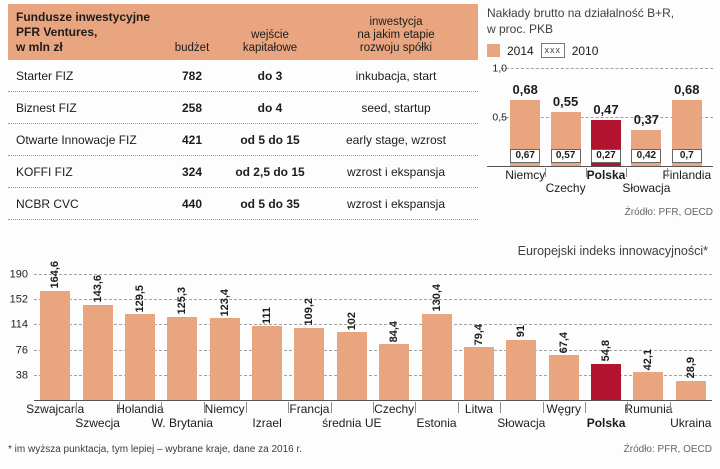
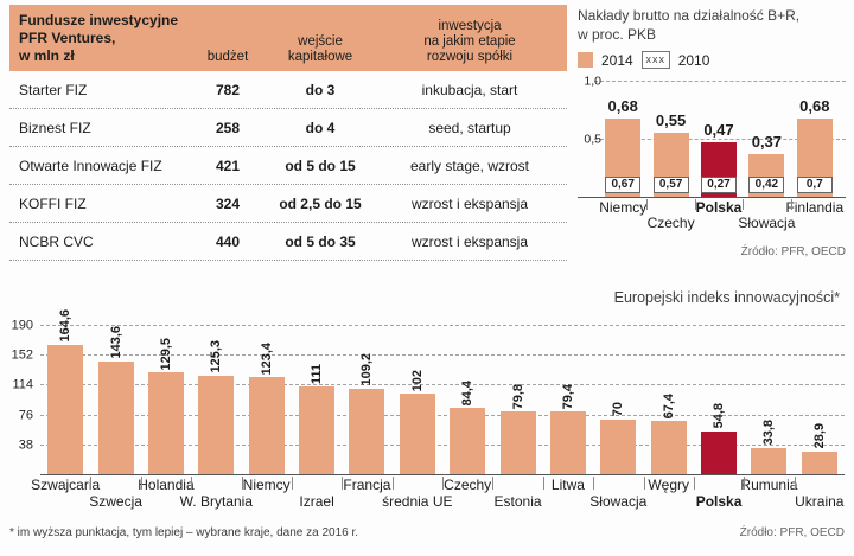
Europejski indeks innowacyjności*/Estonia: 130,4 -> 79,8
Europejski indeks innowacyjności*/Słowacja: 91 -> 70
Europejski indeks innowacyjności*/Rumunia: 42,1 -> 33,8
